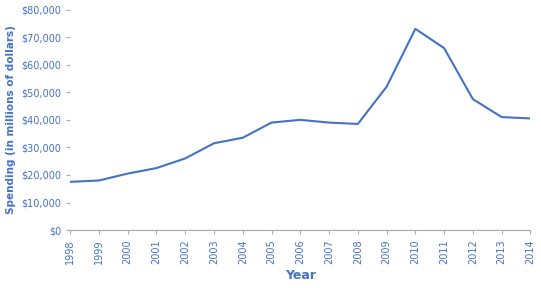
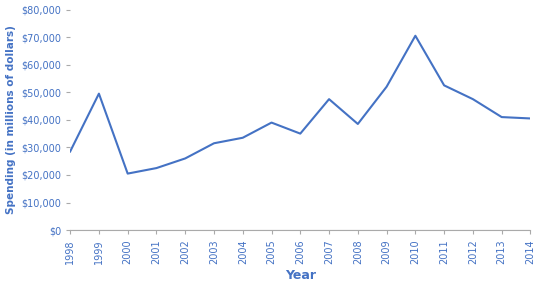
1998: $17,500 -> $28,500
1999: $18,000 -> $49,500
2006: $40,000 -> $35,000
2007: $39,000 -> $47,500
2010: $73,000 -> $70,500
2011: $66,000 -> $52,500
